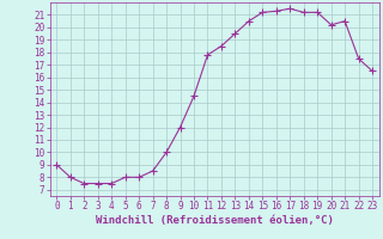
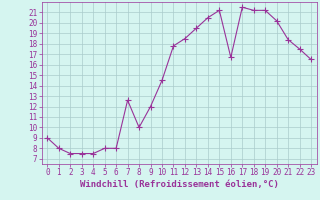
7: 8.5 -> 12.6
16: 21.3 -> 16.7
21: 20.5 -> 18.4
